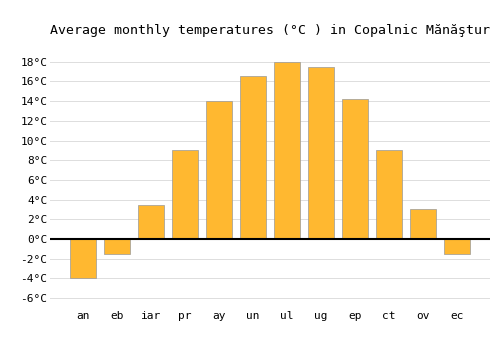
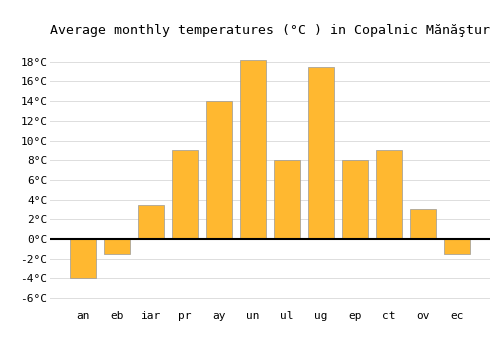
un: 16.5°C -> 18.2°C
ul: 18.0°C -> 8.0°C
ep: 14.2°C -> 8.0°C
